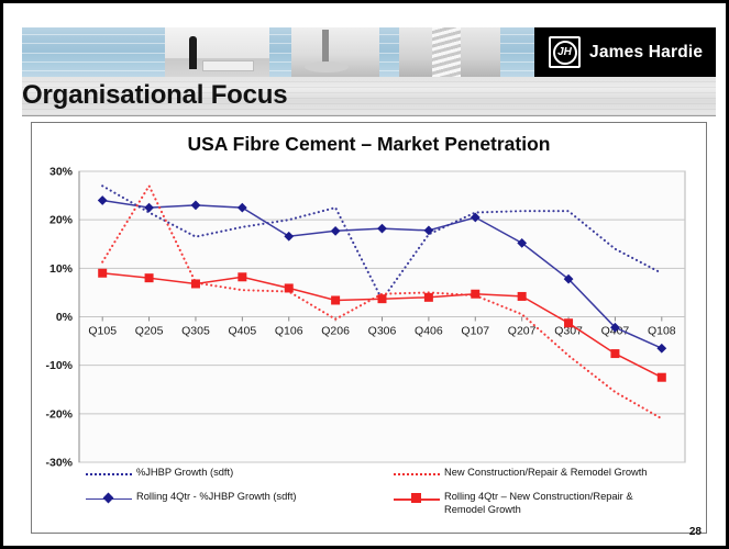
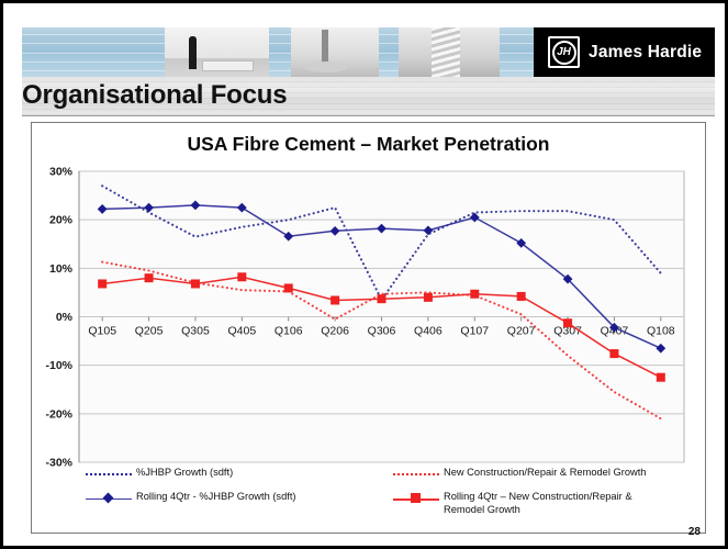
Rolling 4Qtr - %JHBP Growth (sdft)/Q105: 24% -> 22%
Rolling 4Qtr – New Construction/Repair & Remodel Growth/Q105: 9% -> 7%
New Construction/Repair & Remodel Growth/Q205: 27% -> 10%
%JHBP Growth (sdft)/Q407: 14% -> 20%
